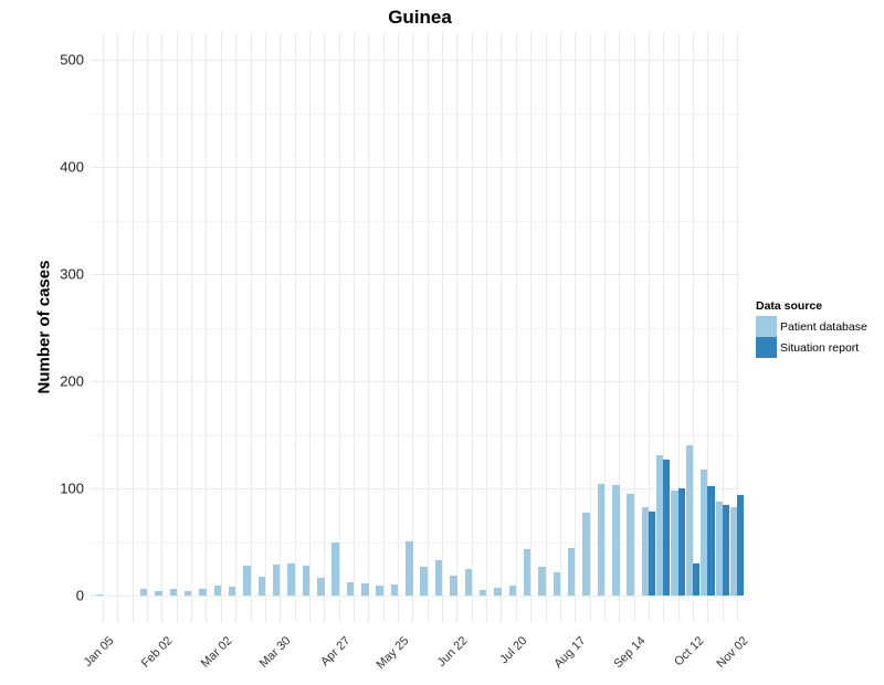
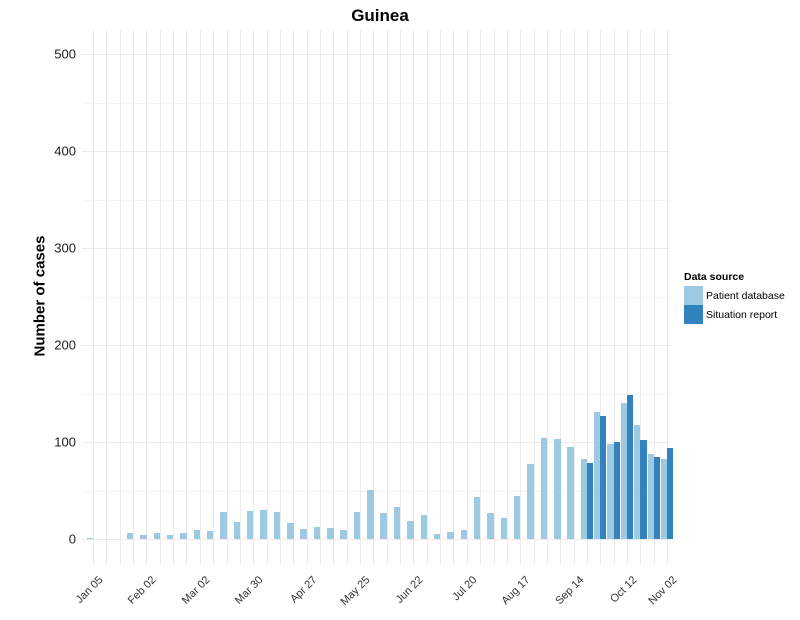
Patient database/Apr 27: 50 -> 10
Patient database/May 25: 10 -> 30
Situation report/Oct 12: 30 -> 150
